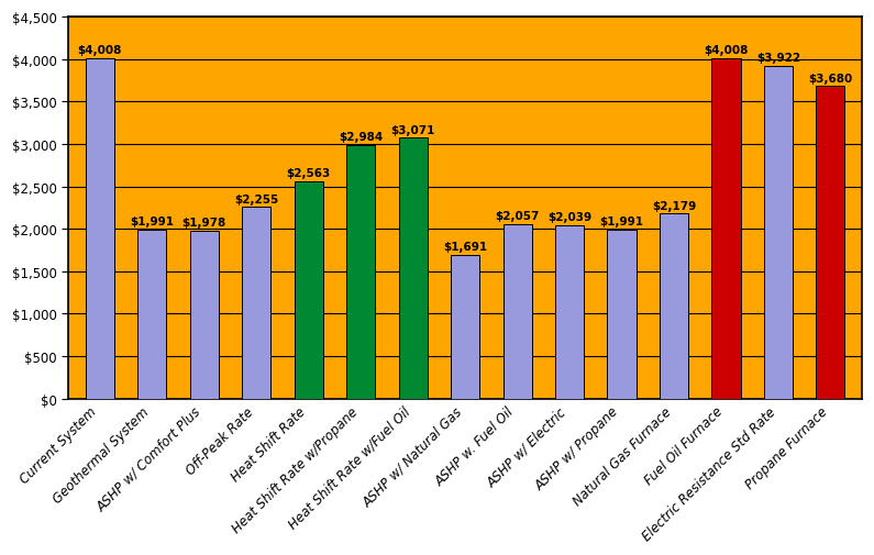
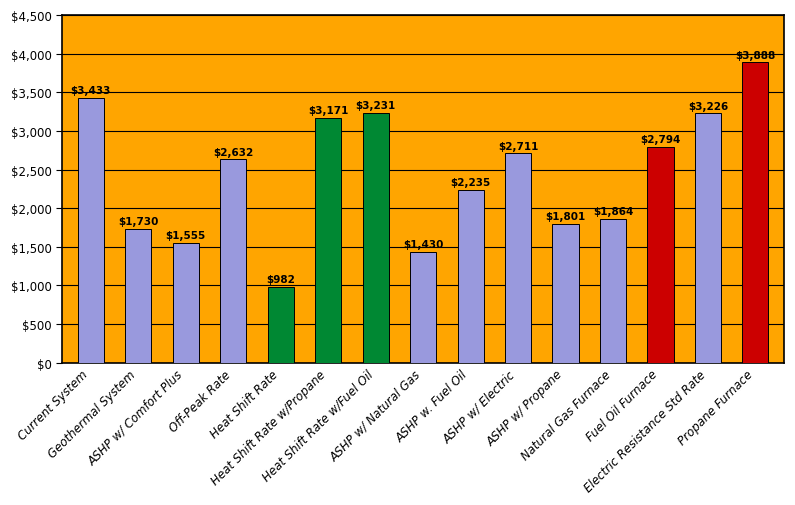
Current System: $4,008 -> $3,433
Geothermal System: $1,991 -> $1,730
ASHP w/ Comfort Plus: $1,978 -> $1,555
Off-Peak Rate: $2,255 -> $2,632
Heat Shift Rate: $2,563 -> $982
Heat Shift Rate w/Propane: $2,984 -> $3,171
Heat Shift Rate w/Fuel Oil: $3,071 -> $3,231
ASHP w/ Natural Gas: $1,691 -> $1,430
ASHP w. Fuel Oil: $2,057 -> $2,235
ASHP w/ Electric: $2,039 -> $2,711
ASHP w/ Propane: $1,991 -> $1,801
Natural Gas Furnace: $2,179 -> $1,864
Fuel Oil Furnace: $4,008 -> $2,794
Electric Resistance Std Rate: $3,922 -> $3,226
Propane Furnace: $3,680 -> $3,888
